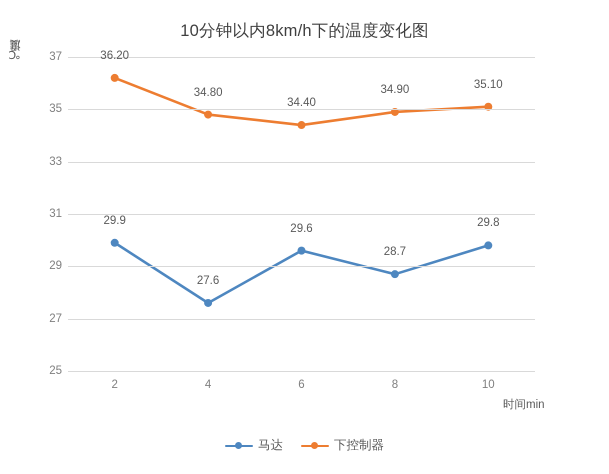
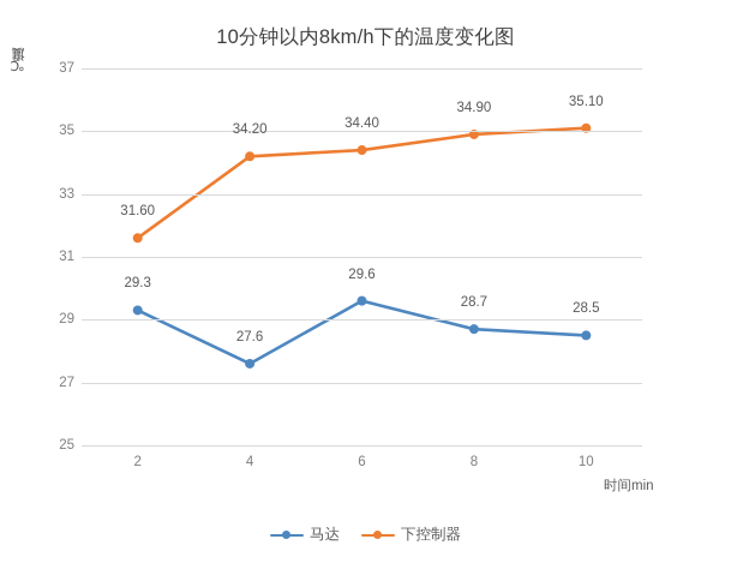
马达/2: 29.9 -> 29.3
下控制器/2: 36.20 -> 31.60
下控制器/4: 34.80 -> 34.20
马达/10: 29.8 -> 28.5
